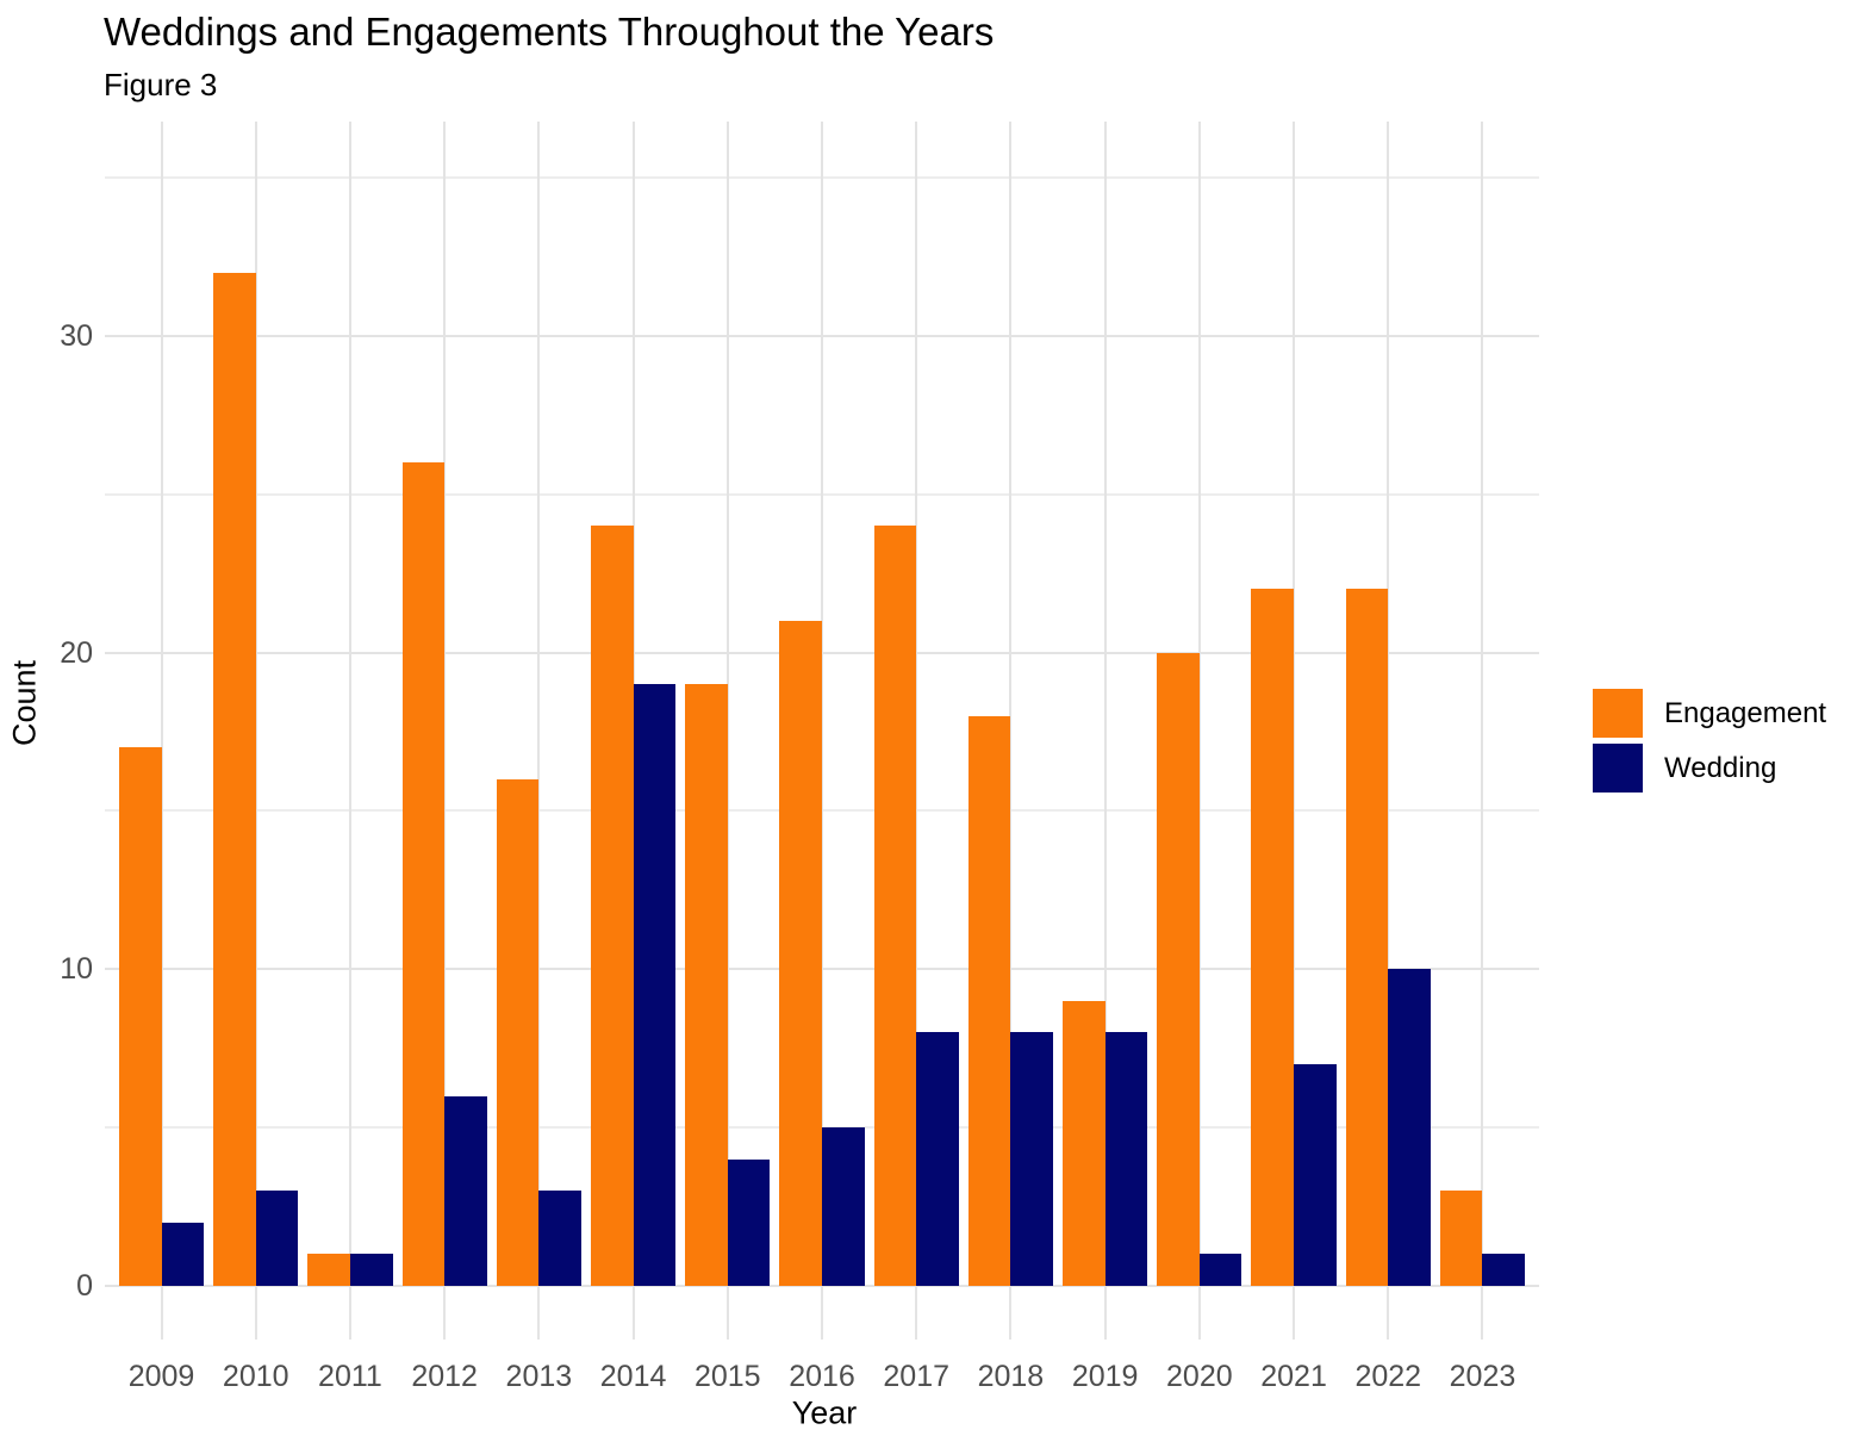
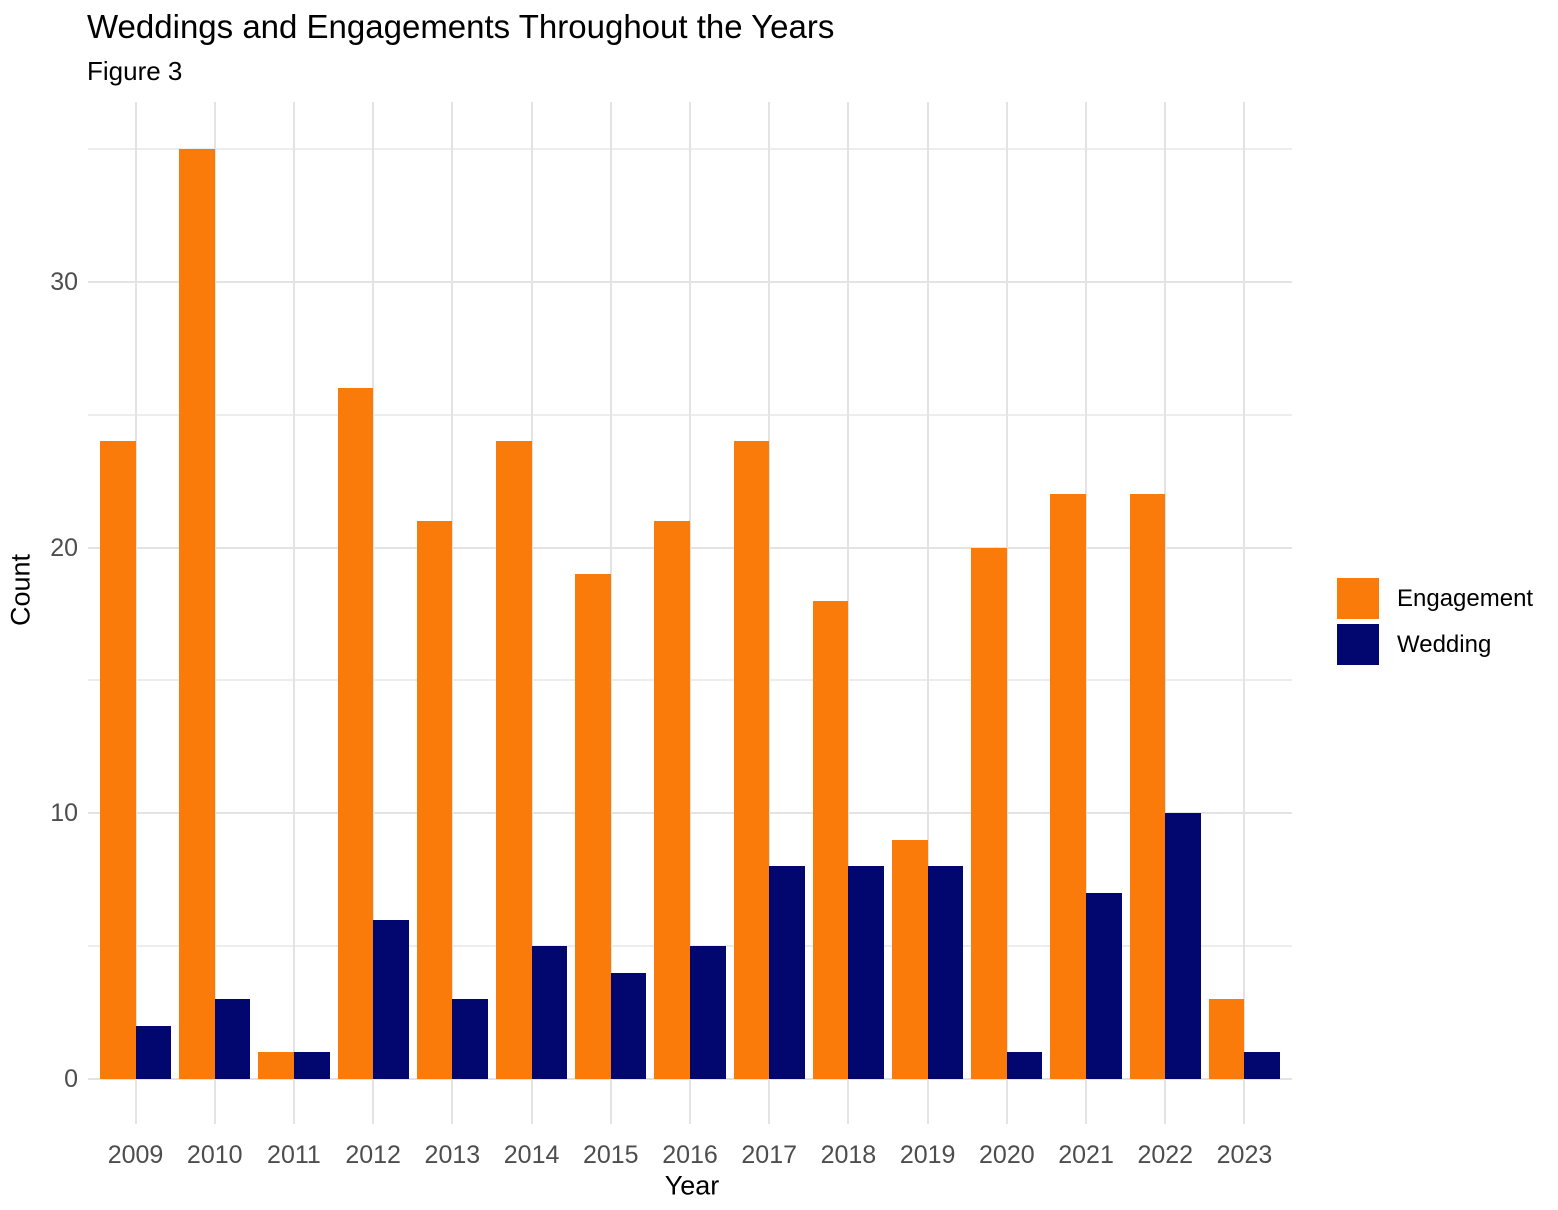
Engagement/2009: 17 -> 24
Engagement/2010: 32 -> 35
Engagement/2013: 16 -> 21
Wedding/2014: 19 -> 5
